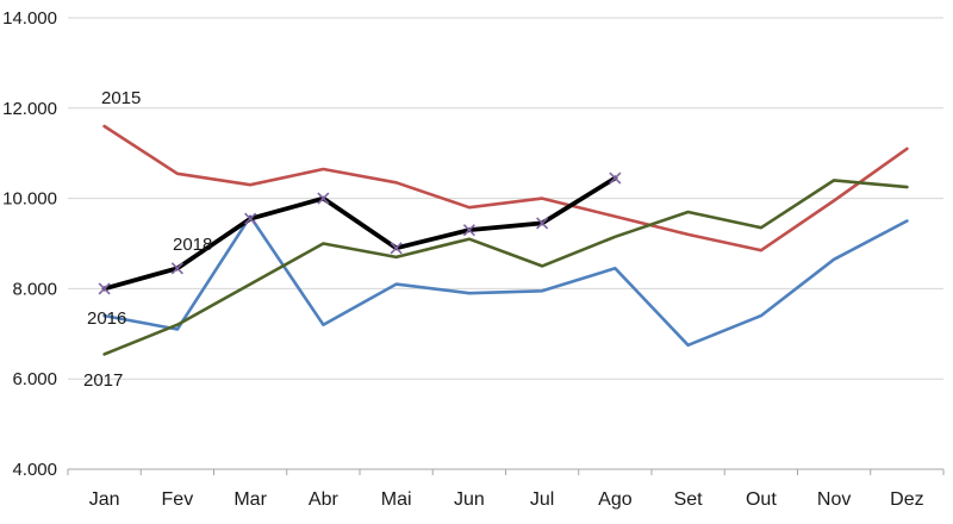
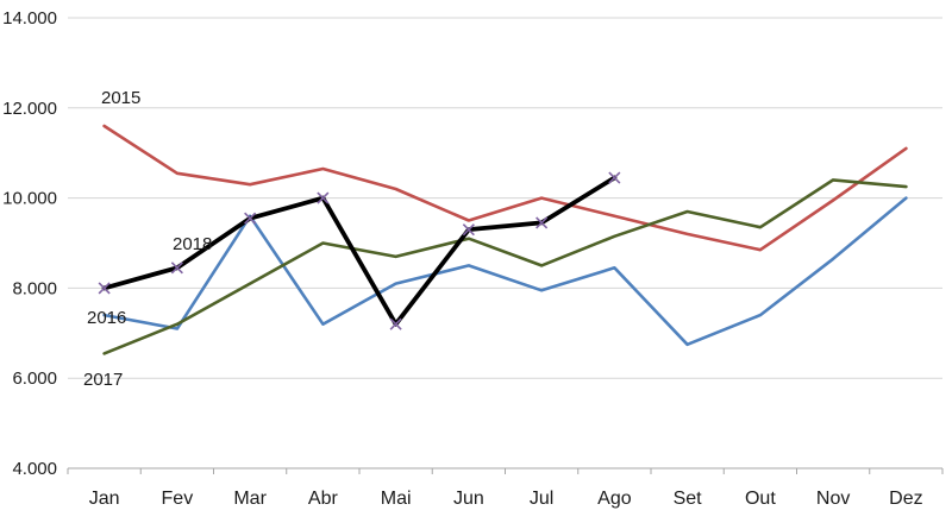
2015/Mai: 10400 -> 10200
2018/Mai: 8900 -> 7200
2015/Jun: 9800 -> 9500
2016/Jun: 7900 -> 8500
2016/Dez: 9500 -> 10000
